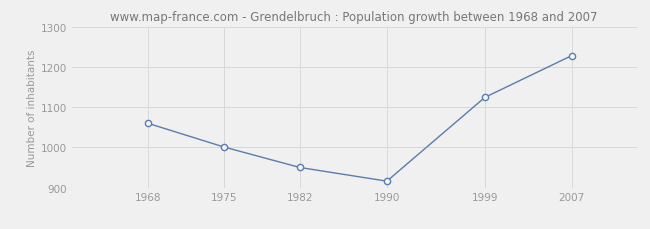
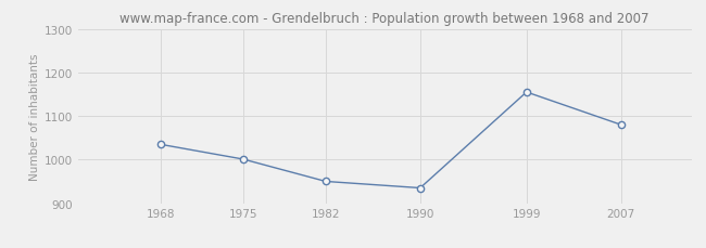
1968: 1060 -> 1035
1990: 916 -> 935
1999: 1124 -> 1155
2007: 1228 -> 1080
